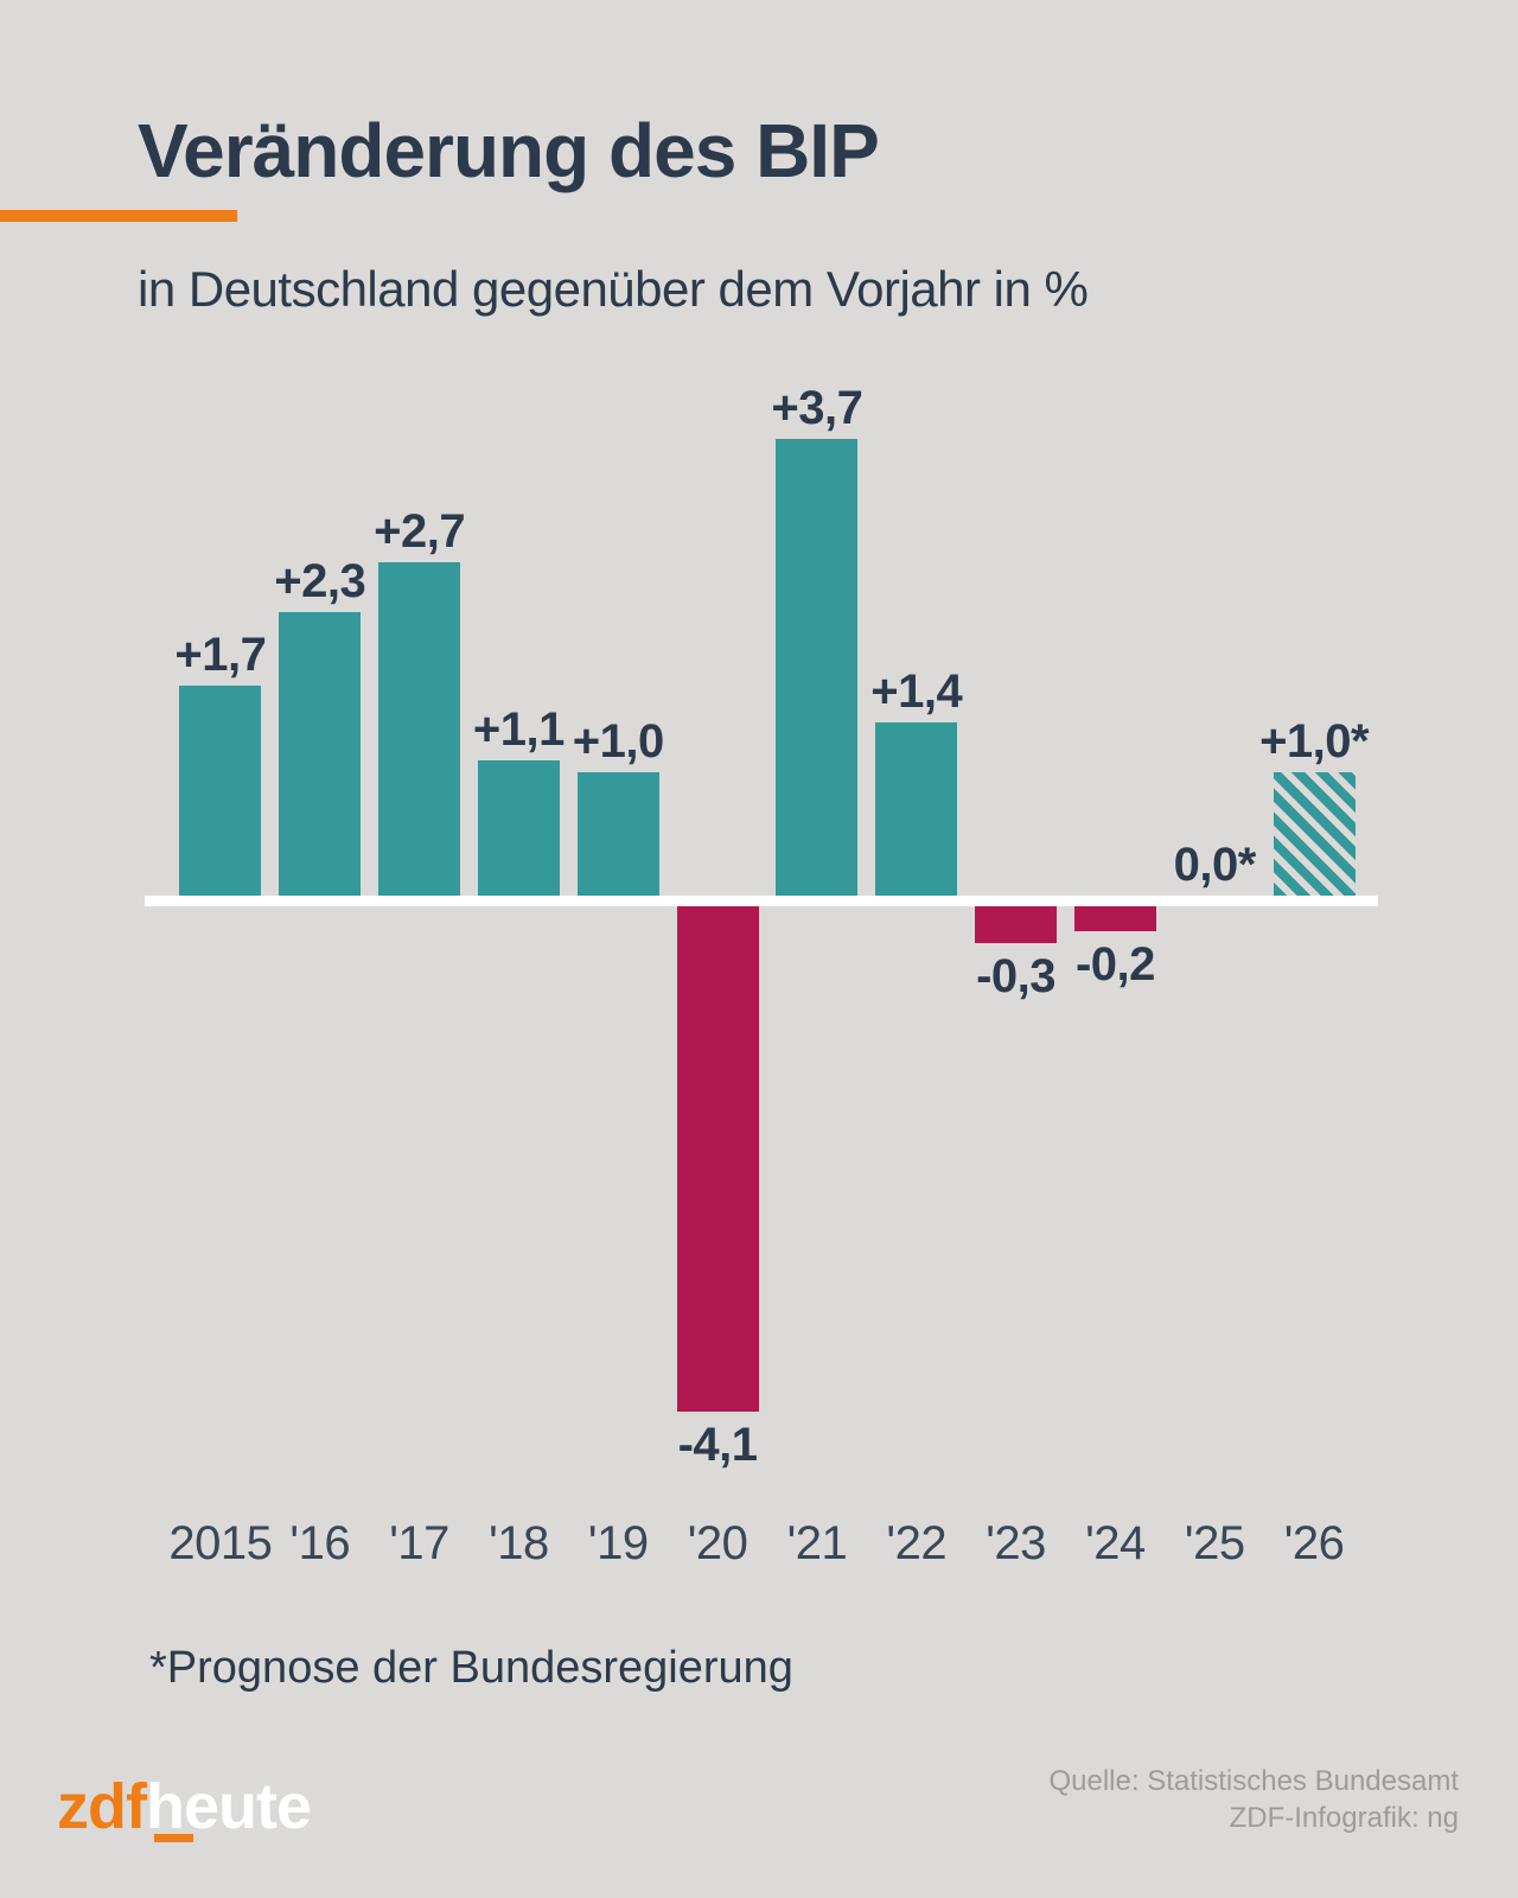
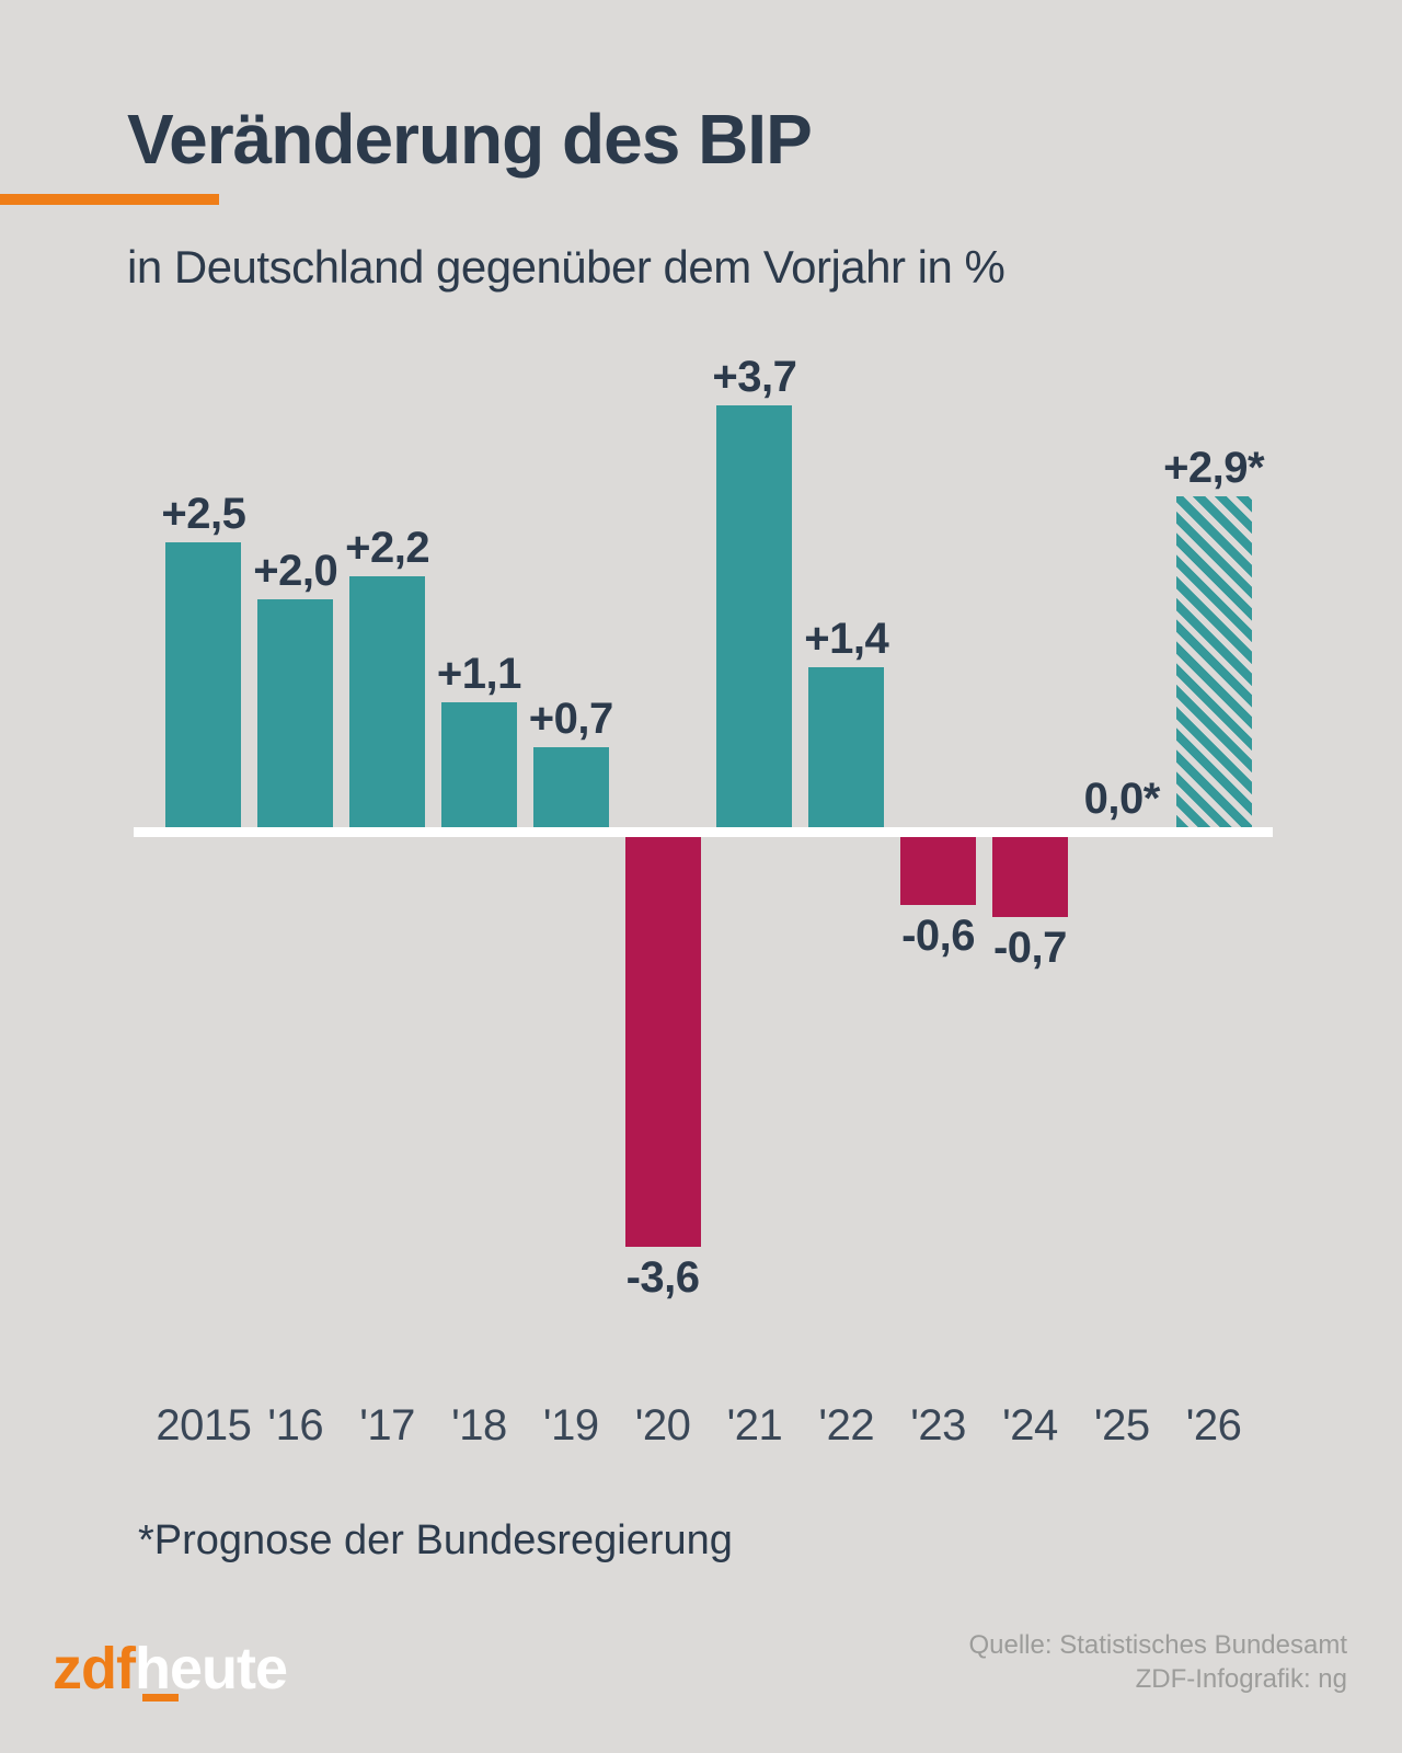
2015: +1,7 -> +2,5
'16: +2,3 -> +2,0
'17: +2,7 -> +2,2
'19: +1,0 -> +0,7
'20: -4,1 -> -3,6
'23: -0,3 -> -0,6
'24: -0,2 -> -0,7
'26: +1,0 -> +2,9
